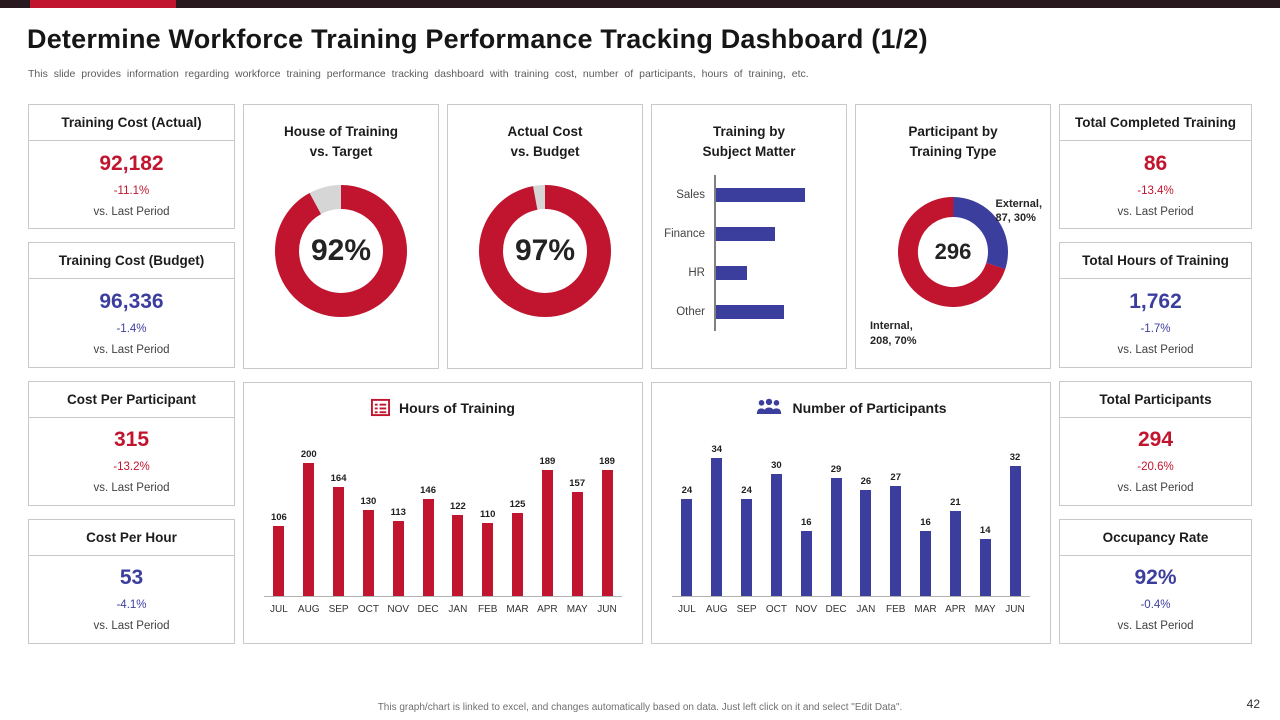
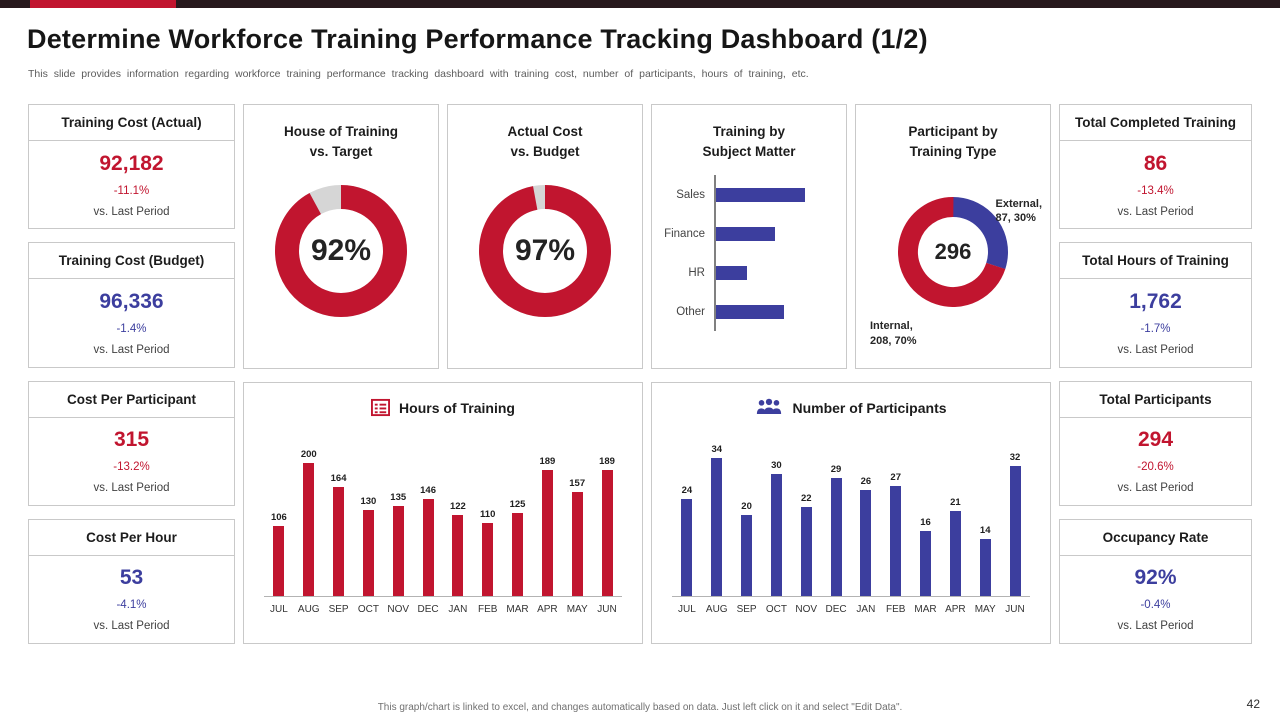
Hours of Training/NOV: 113 -> 135
Number of Participants/SEP: 24 -> 20
Number of Participants/NOV: 16 -> 22
